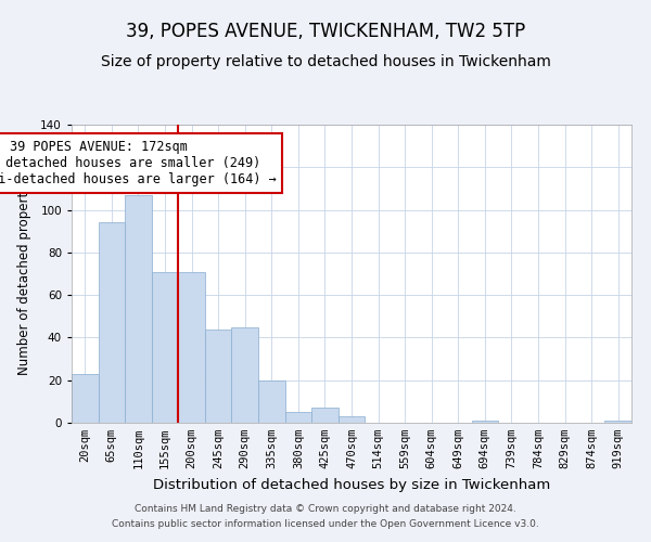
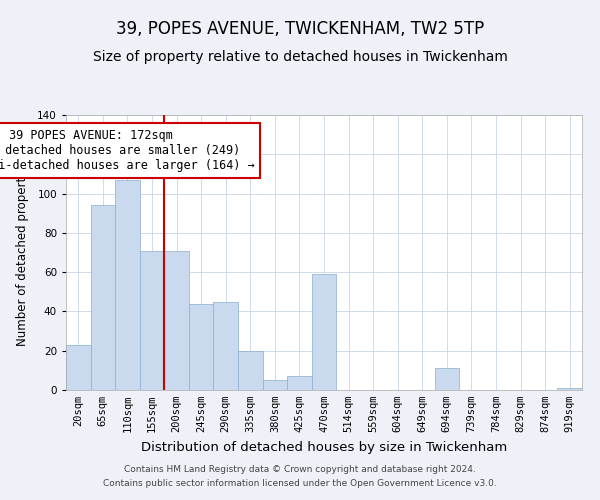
470sqm: 3 -> 59
694sqm: 1 -> 11
